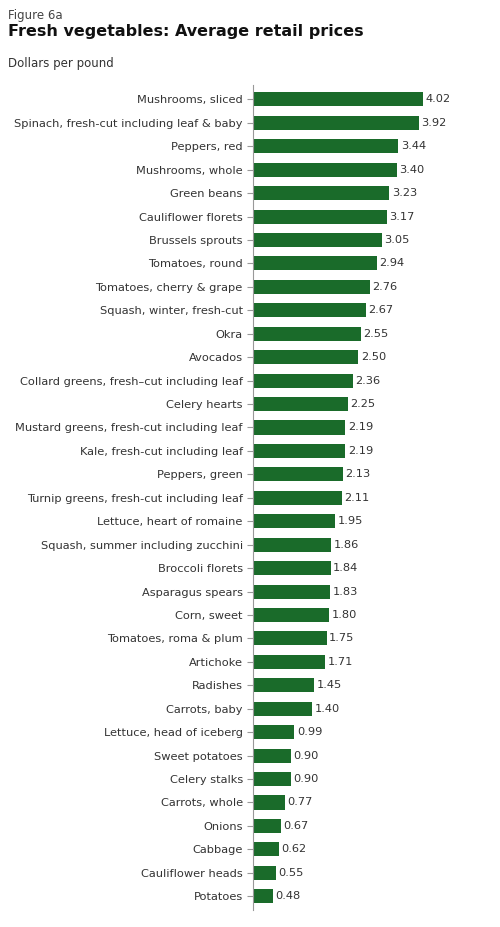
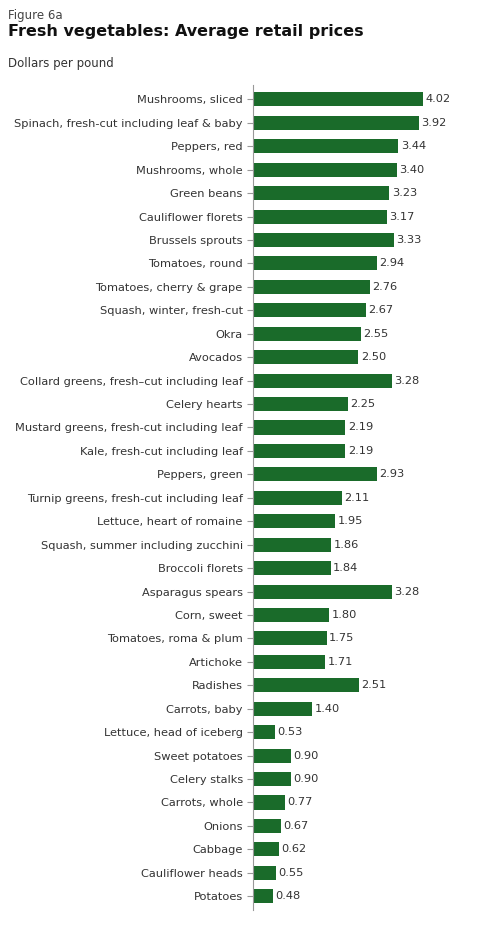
Brussels sprouts: 3.05 -> 3.33
Collard greens, fresh–cut including leaf: 2.36 -> 3.28
Peppers, green: 2.13 -> 2.93
Asparagus spears: 1.83 -> 3.28
Radishes: 1.45 -> 2.51
Lettuce, head of iceberg: 0.99 -> 0.53
